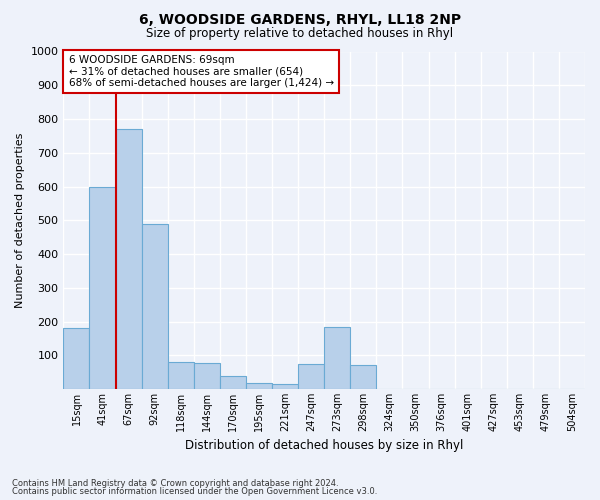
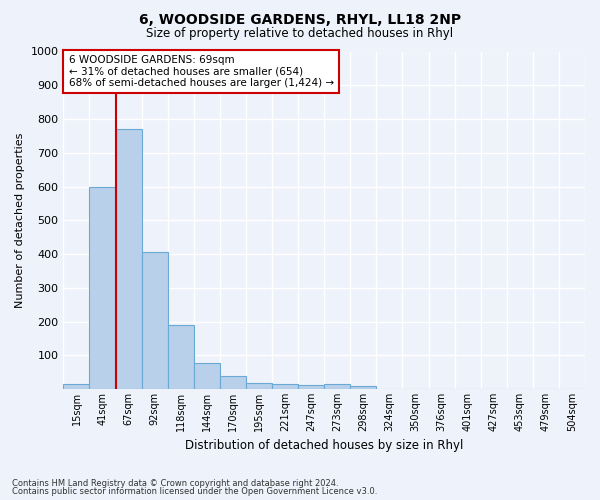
15sqm: 180 -> 15
92sqm: 490 -> 405
118sqm: 80 -> 190
247sqm: 75 -> 12
273sqm: 185 -> 15
298sqm: 70 -> 8
